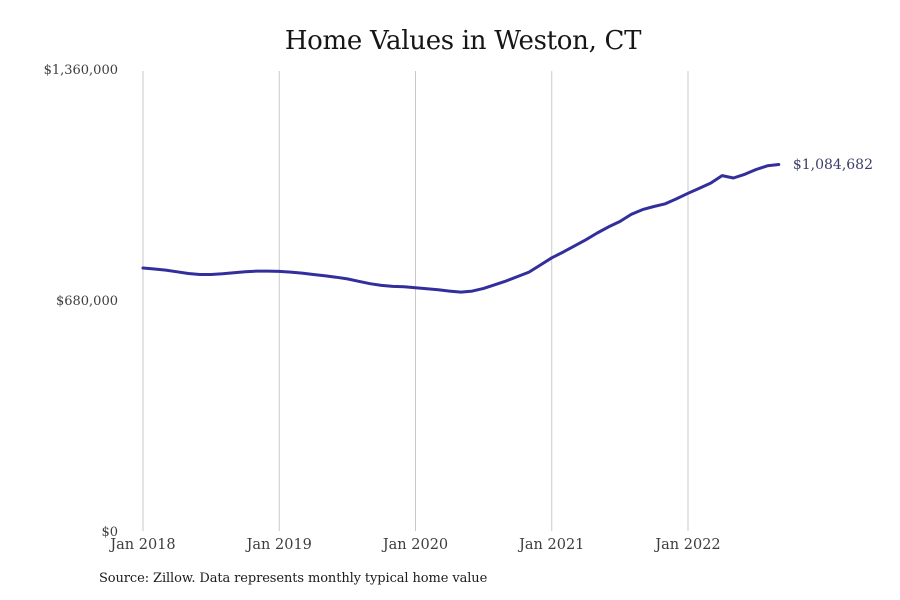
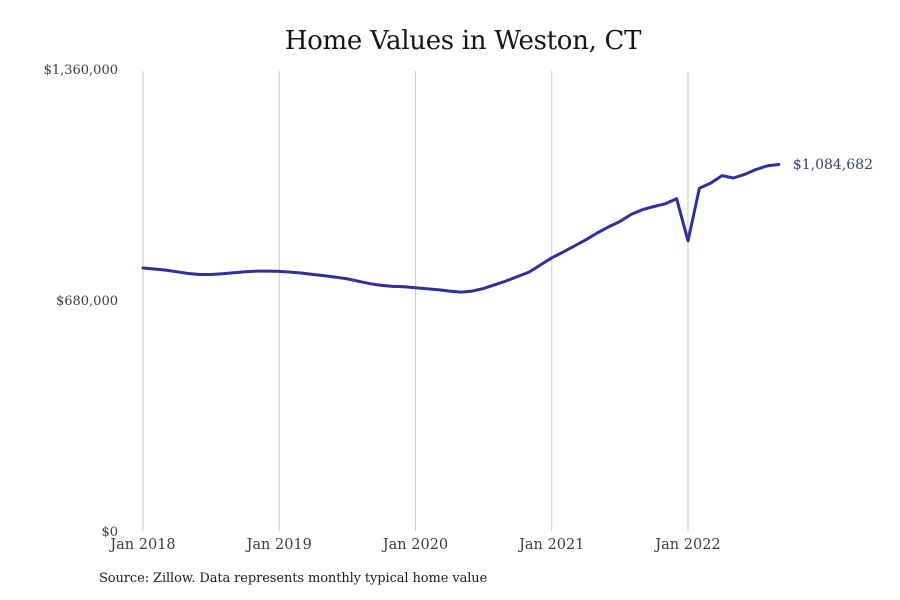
Jan 2022: $1000000 -> $860000
